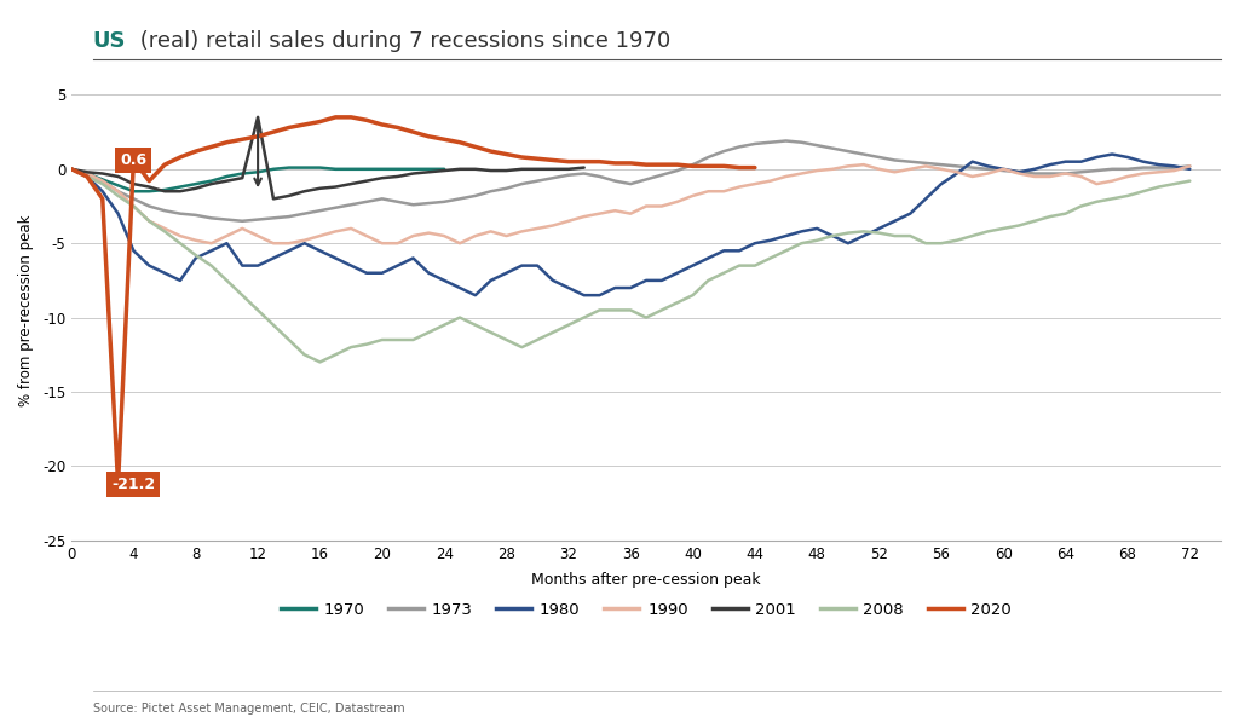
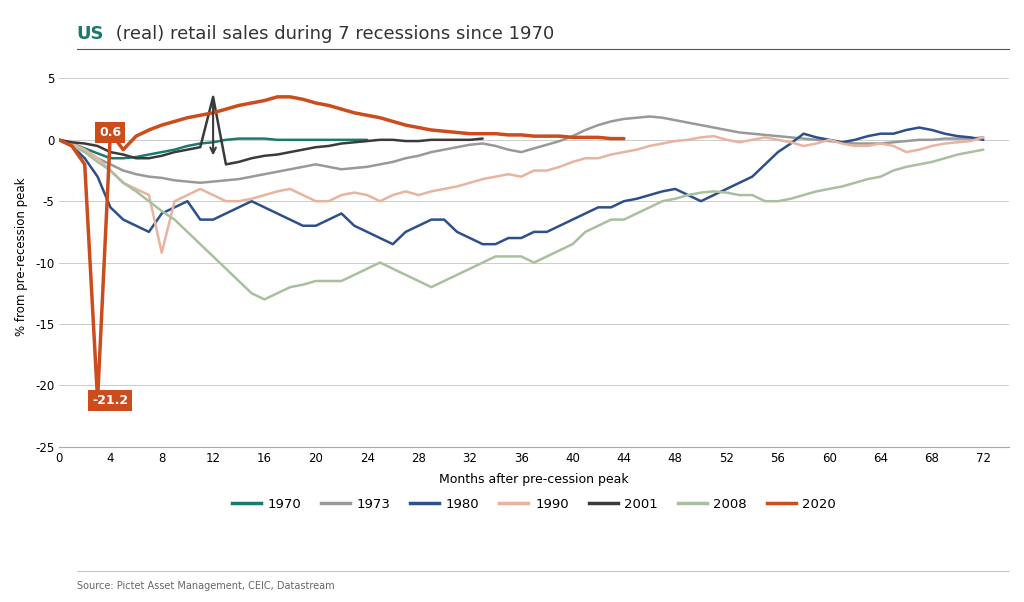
1990/8: -4.8 -> -9.2
